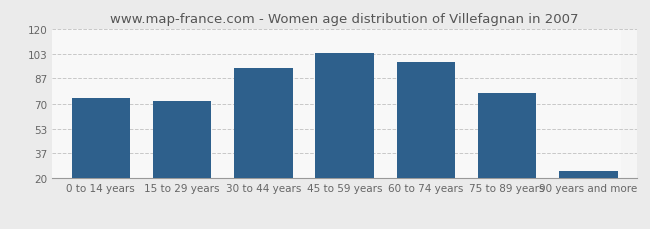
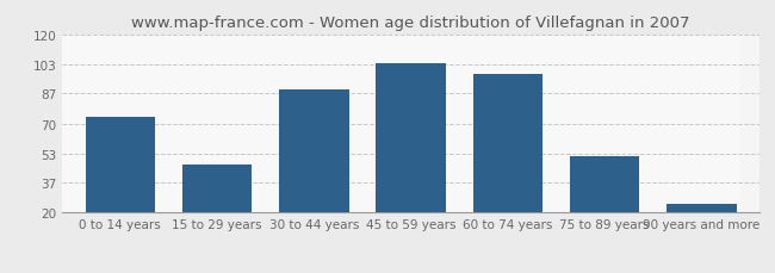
15 to 29 years: 72 -> 47
30 to 44 years: 94 -> 89
75 to 89 years: 77 -> 52
